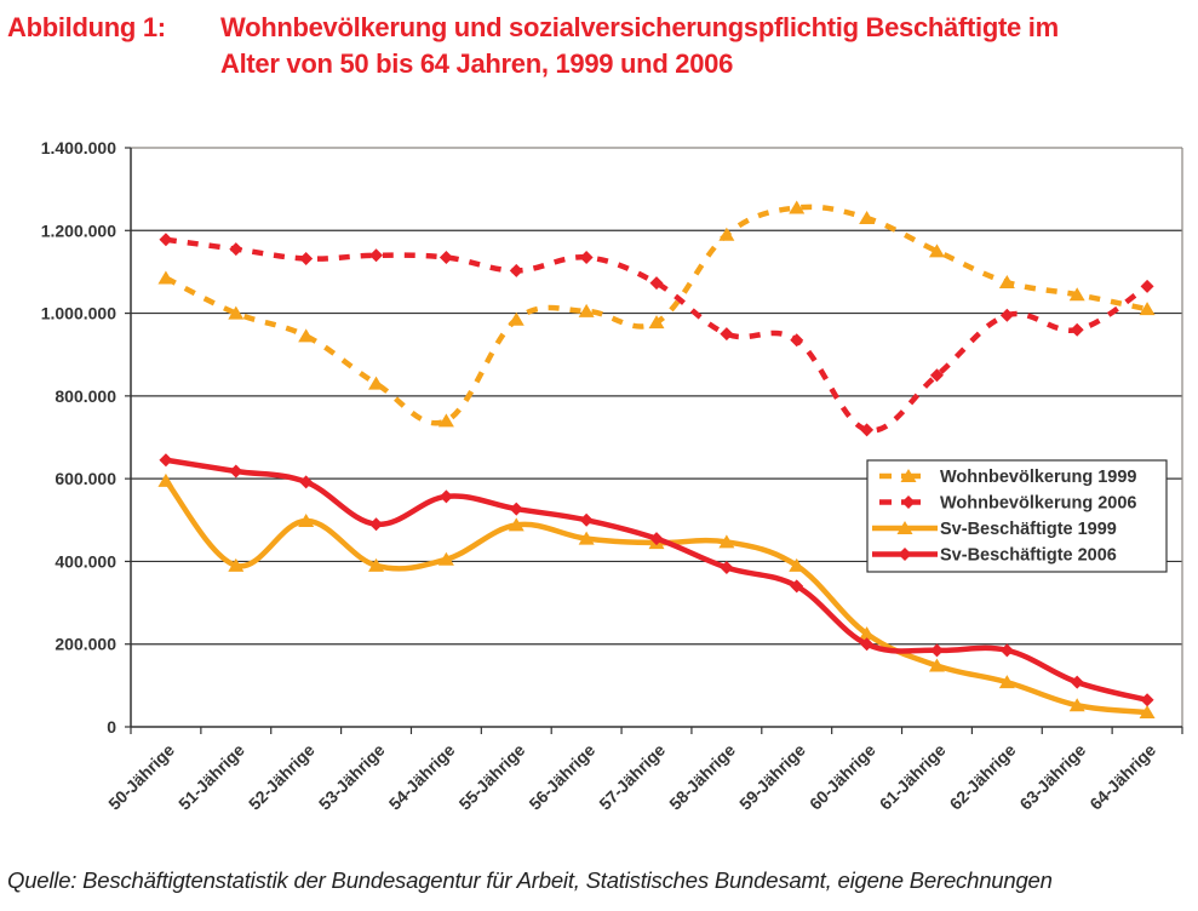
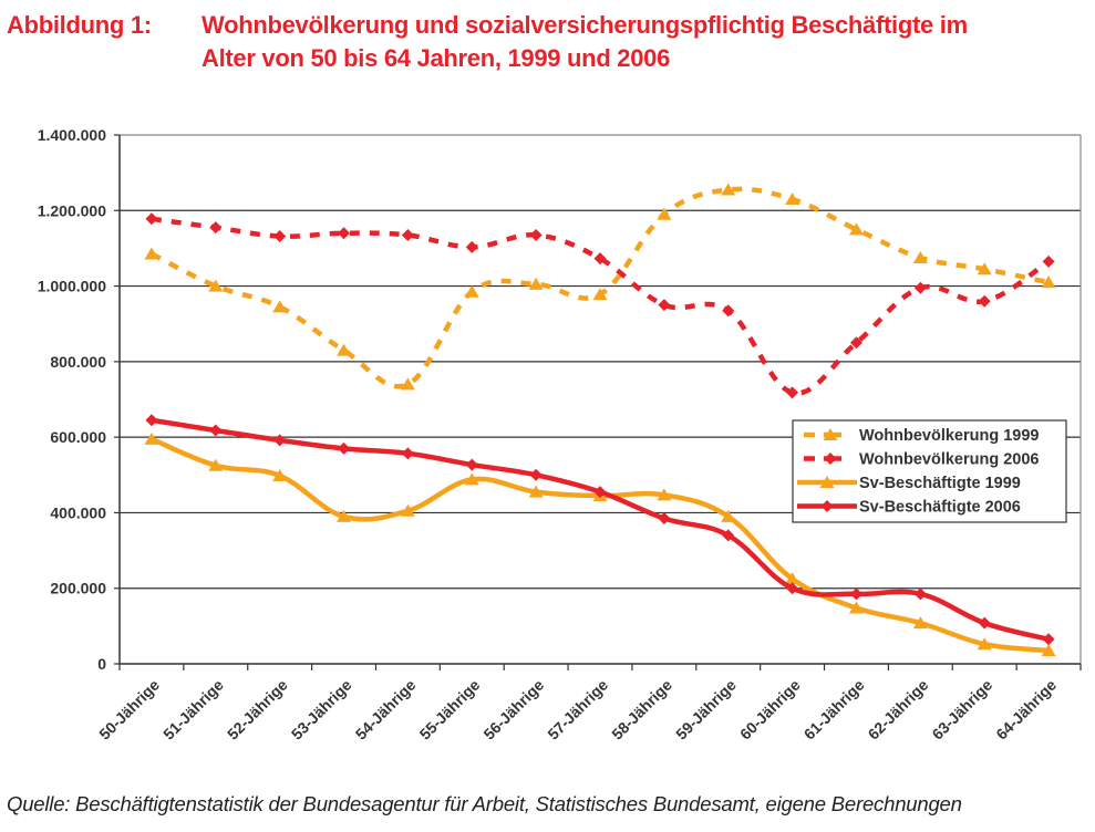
Sv-Beschäftigte 1999/51-Jährige: 390000 -> 520000
Sv-Beschäftigte 2006/53-Jährige: 490000 -> 570000
